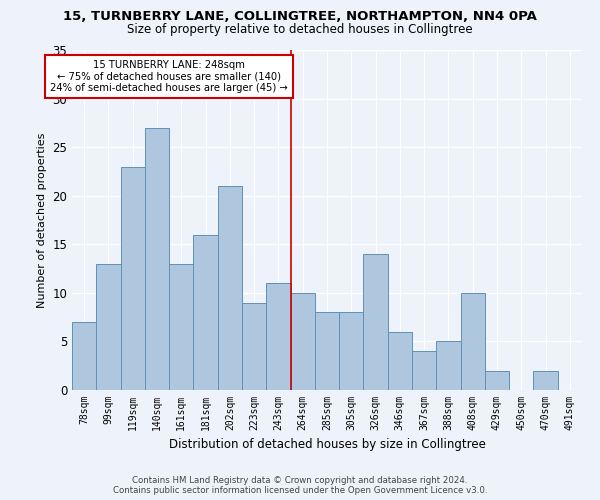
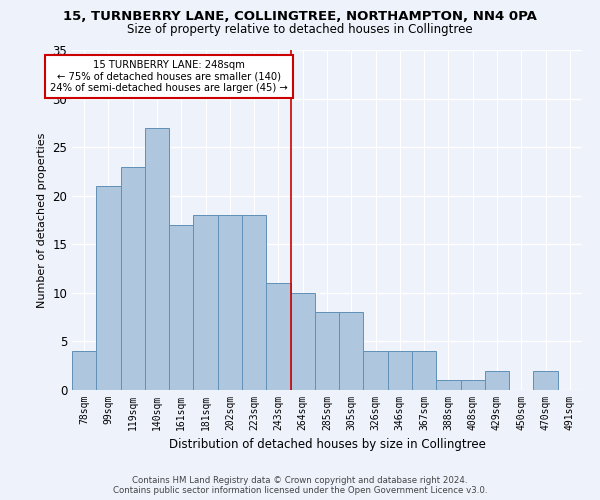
78sqm: 7 -> 4
99sqm: 13 -> 21
161sqm: 13 -> 17
181sqm: 16 -> 18
202sqm: 21 -> 18
223sqm: 9 -> 18
326sqm: 14 -> 4
346sqm: 6 -> 4
388sqm: 5 -> 1
408sqm: 10 -> 1
